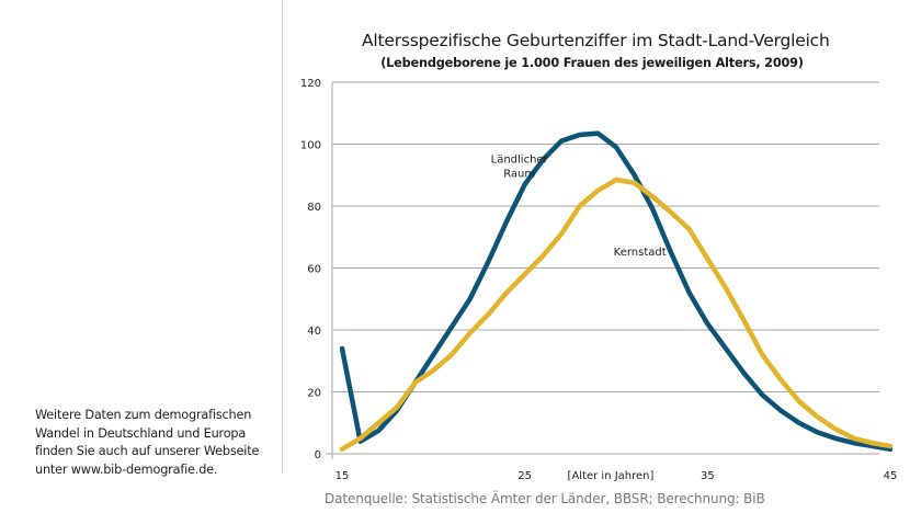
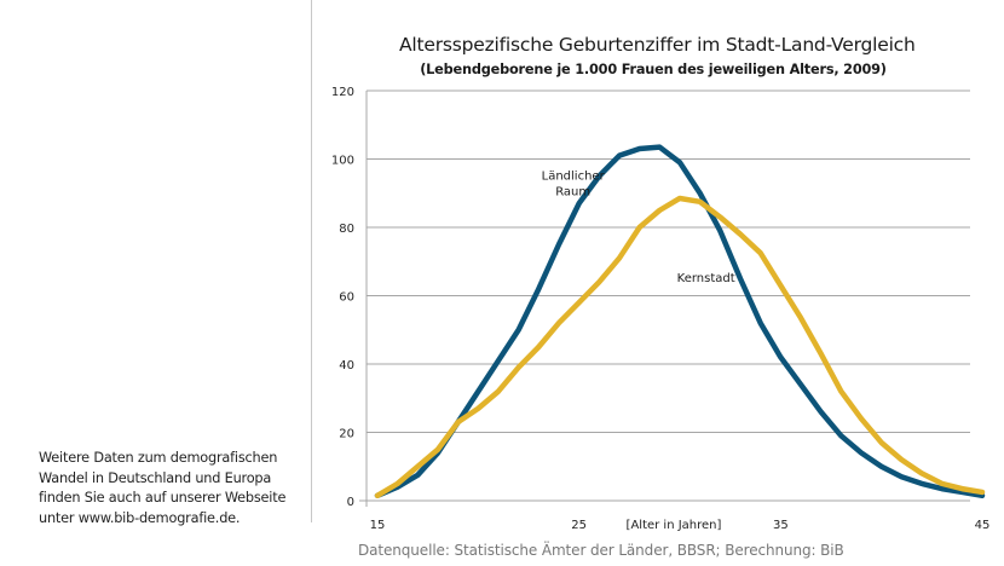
Ländlicher Raum/15: 34 -> 2
